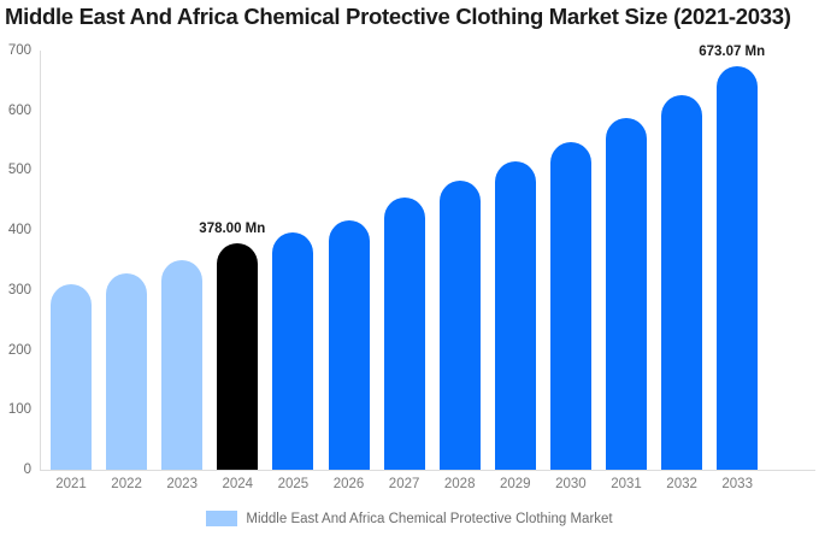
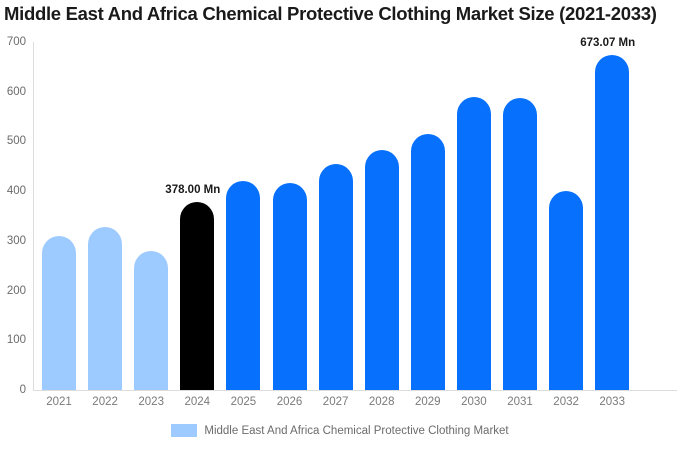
2023: 350 -> 280
2025: 400 -> 420
2030: 550 -> 590
2032: 620 -> 400
